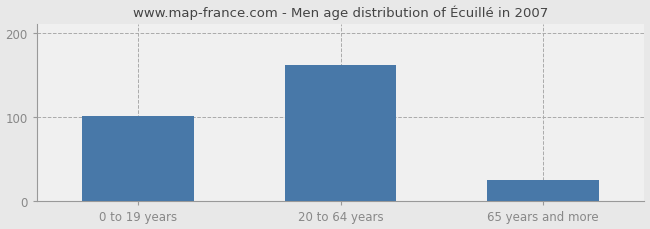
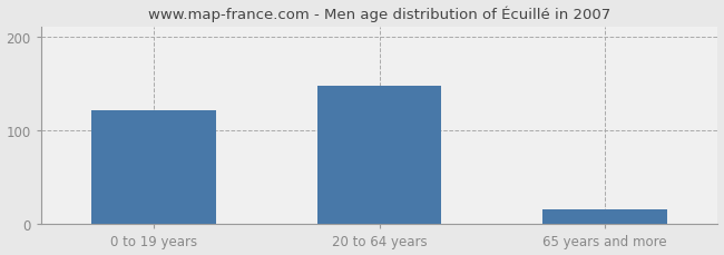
0 to 19 years: 101 -> 122
20 to 64 years: 162 -> 148
65 years and more: 25 -> 16
